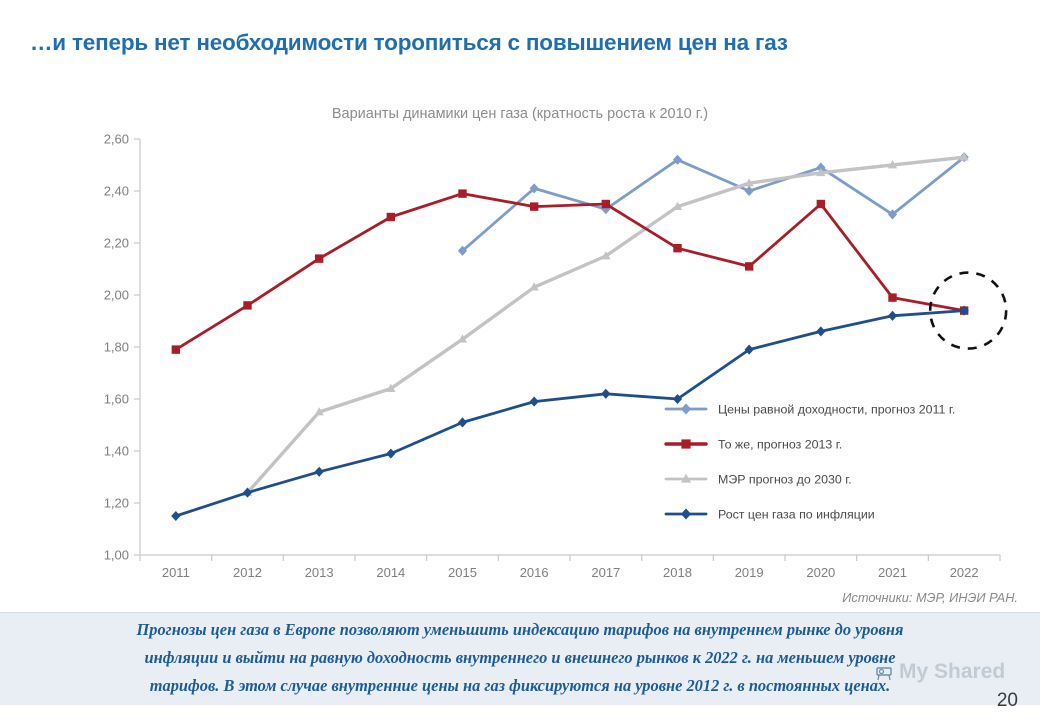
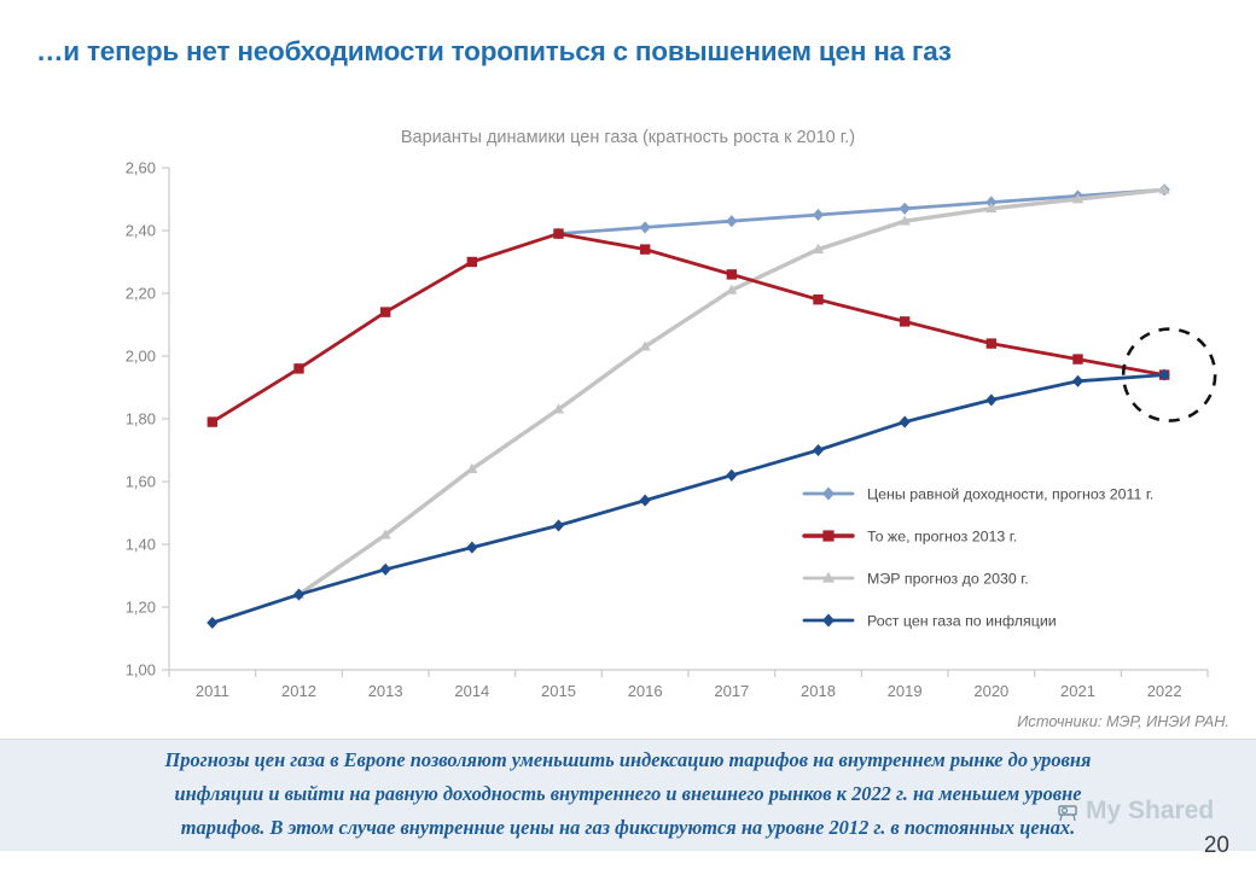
МЭР прогноз до 2030 г./2013: 1,55 -> 1,43
Цены равной доходности, прогноз 2011 г./2015: 2,17 -> 2,39
Рост цен газа по инфляции/2015: 1,51 -> 1,46
Рост цен газа по инфляции/2016: 1,59 -> 1,54
Цены равной доходности, прогноз 2011 г./2017: 2,33 -> 2,43
То же, прогноз 2013 г./2017: 2,35 -> 2,26
МЭР прогноз до 2030 г./2017: 2,15 -> 2,21
Цены равной доходности, прогноз 2011 г./2018: 2,52 -> 2,45
Рост цен газа по инфляции/2018: 1,60 -> 1,70
Цены равной доходности, прогноз 2011 г./2019: 2,40 -> 2,47
То же, прогноз 2013 г./2020: 2,35 -> 2,04
Цены равной доходности, прогноз 2011 г./2021: 2,31 -> 2,51
